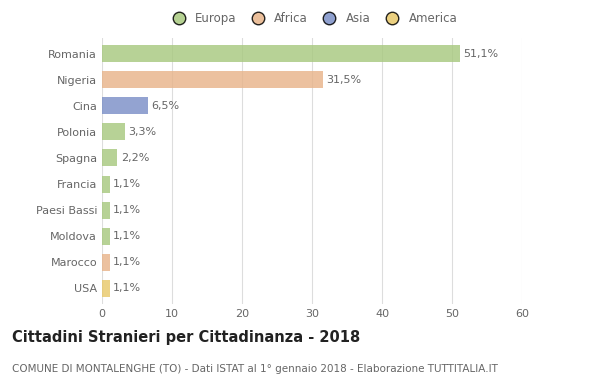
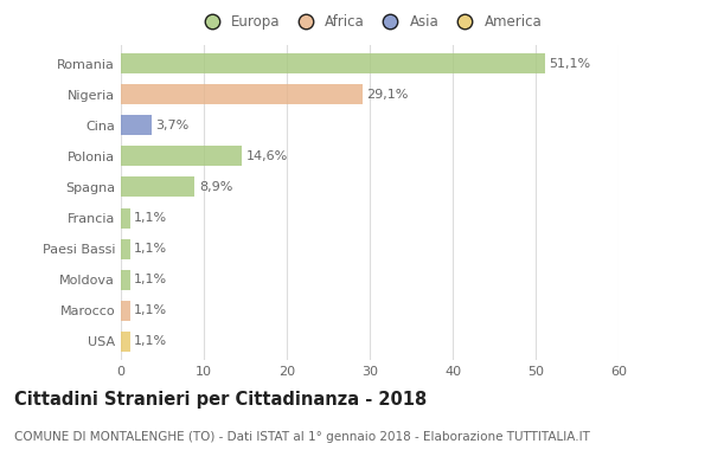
Nigeria: 31,5% -> 29,1%
Cina: 6,5% -> 3,7%
Polonia: 3,3% -> 14,6%
Spagna: 2,2% -> 8,9%
